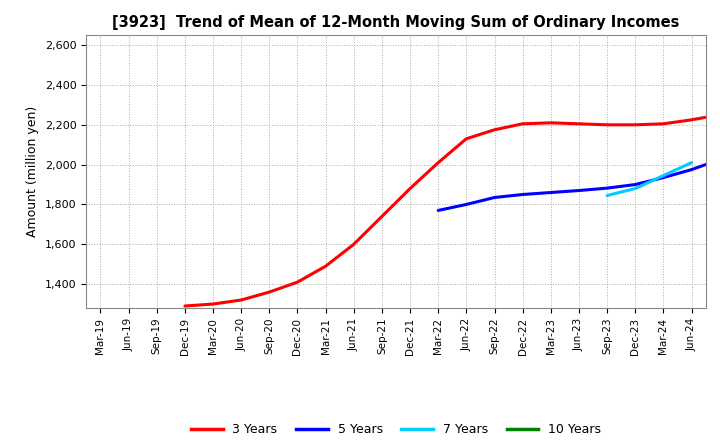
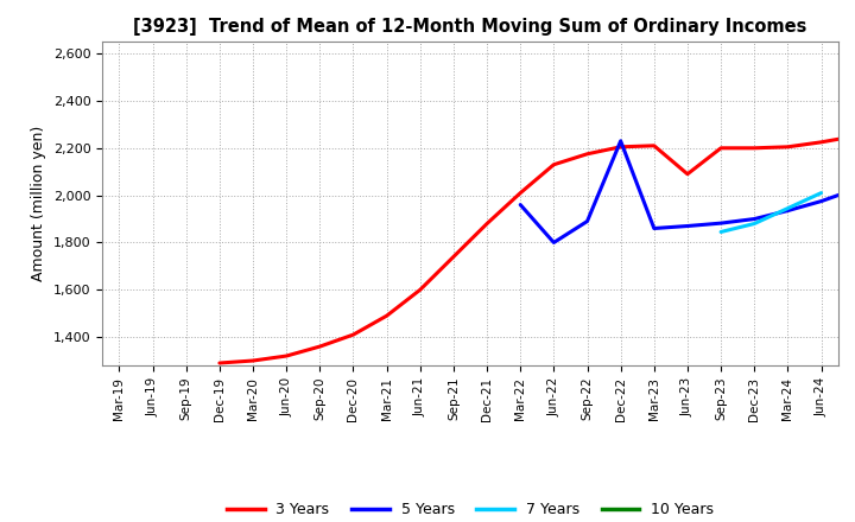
5 Years/Mar-22: 1,770 -> 1,960
5 Years/Sep-22: 1,840 -> 1,890
5 Years/Dec-22: 1,850 -> 2,230
3 Years/Jun-23: 2,200 -> 2,090
